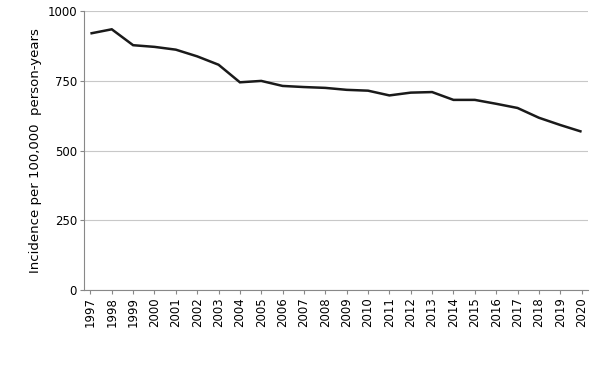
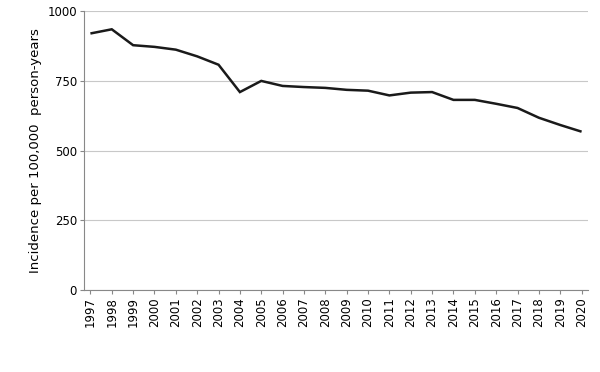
2004: 745 -> 710
